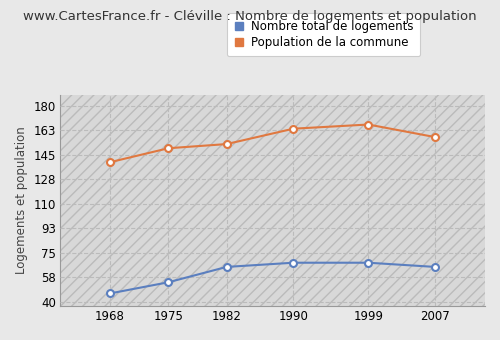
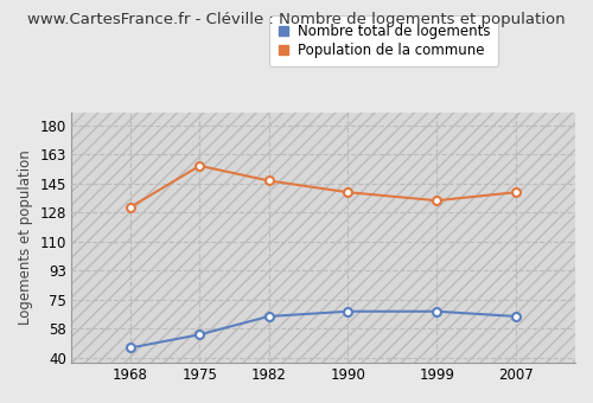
Population de la commune/1968: 140 -> 131
Population de la commune/1975: 150 -> 156
Population de la commune/1982: 153 -> 147
Population de la commune/1990: 164 -> 140
Population de la commune/1999: 167 -> 135
Population de la commune/2007: 158 -> 140
